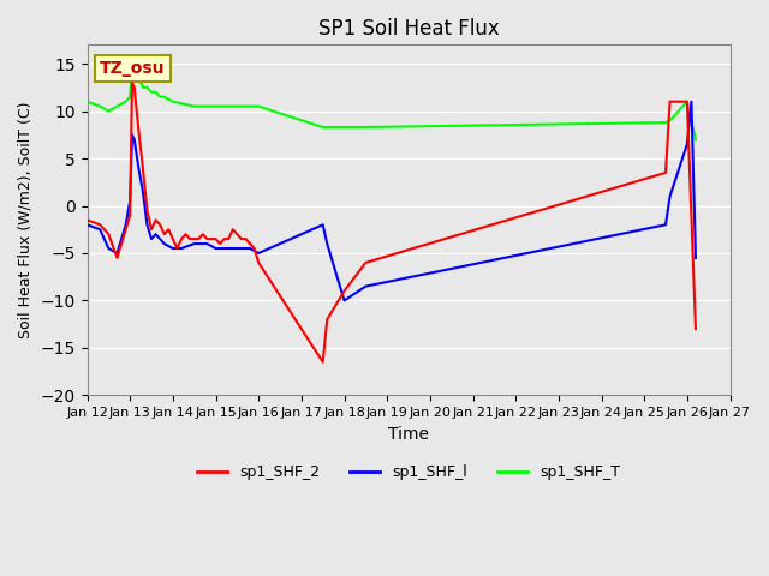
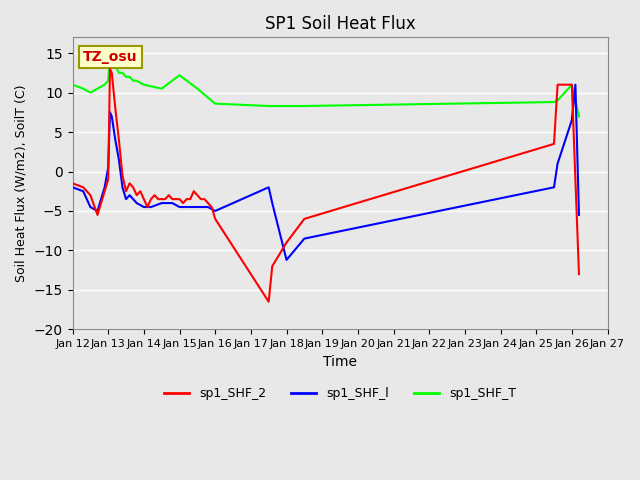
sp1_SHF_T/Jan 15: 10.5 -> 12.2
sp1_SHF_T/Jan 16: 10.5 -> 8.6
sp1_SHF_l/Jan 18: -10.0 -> -11.2
